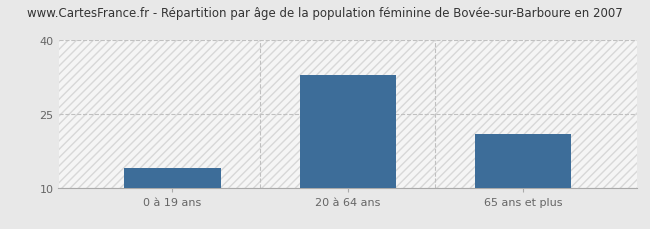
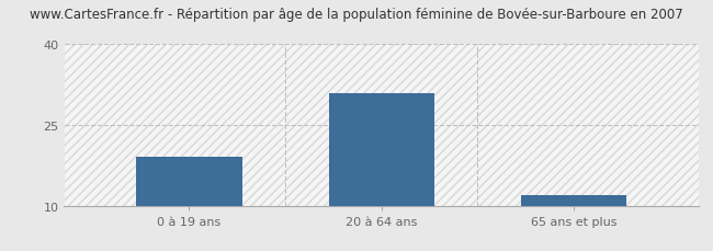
0 à 19 ans: 14 -> 19
20 à 64 ans: 33 -> 31
65 ans et plus: 21 -> 12
